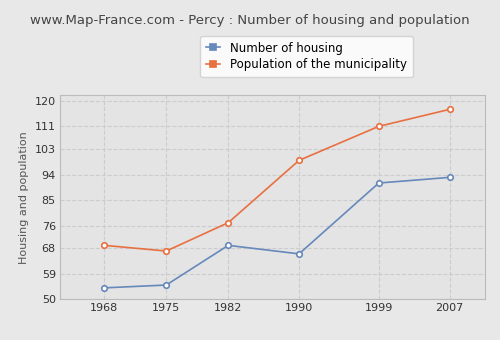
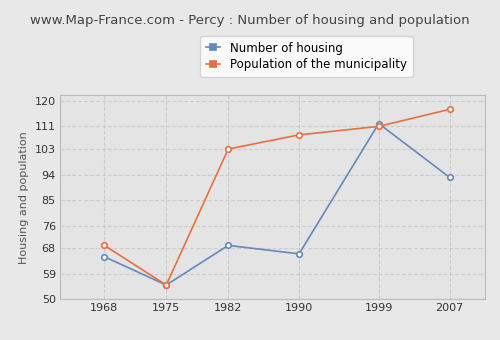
Number of housing/1968: 54 -> 65
Population of the municipality/1975: 67 -> 55
Population of the municipality/1982: 77 -> 103
Population of the municipality/1990: 99 -> 108
Number of housing/1999: 91 -> 112
